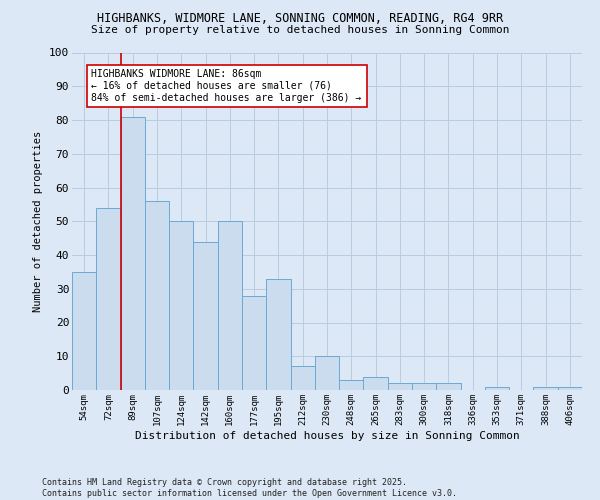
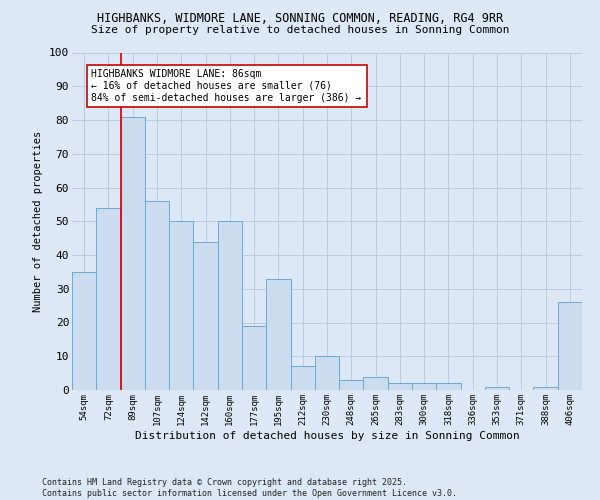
177sqm: 28 -> 19
406sqm: 1 -> 26
